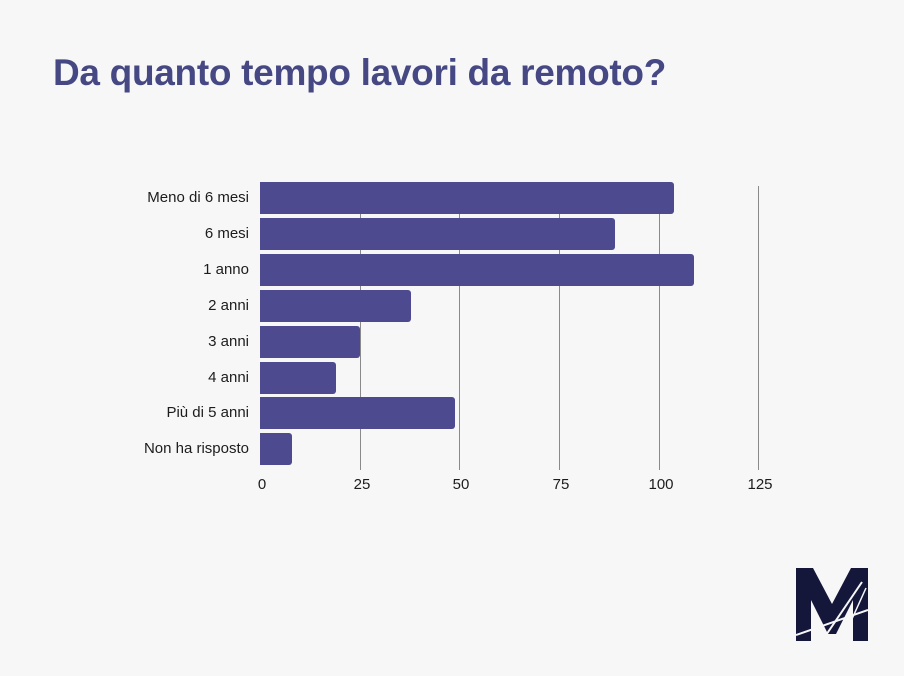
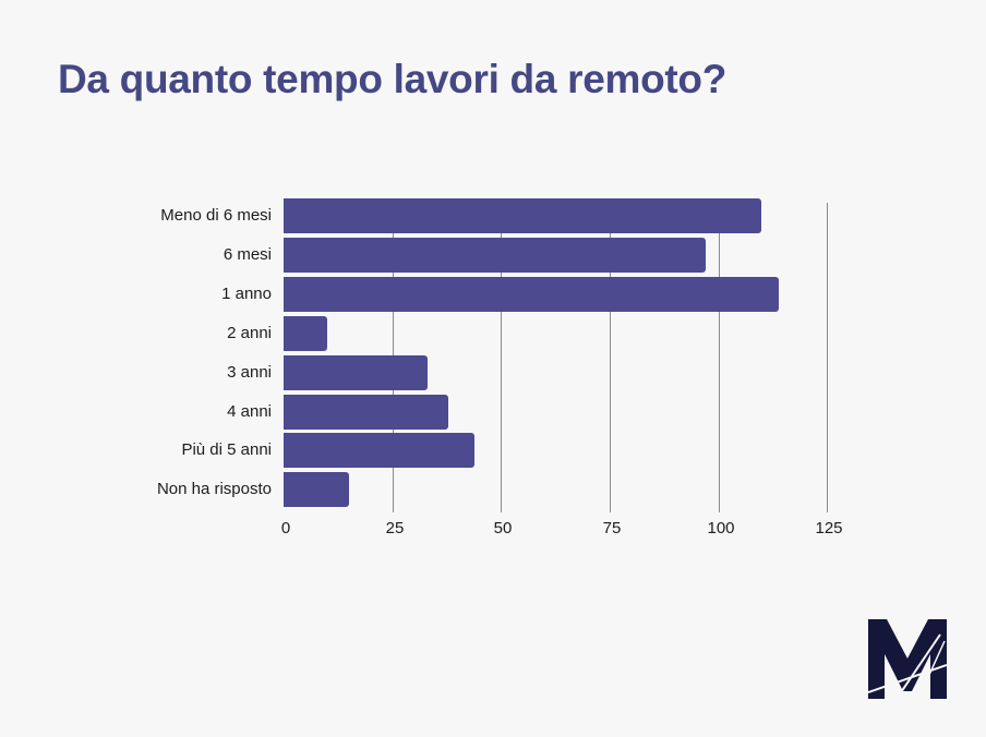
Meno di 6 mesi: 104 -> 110
6 mesi: 89 -> 97
1 anno: 109 -> 114
2 anni: 38 -> 10
3 anni: 25 -> 33
4 anni: 19 -> 38
Più di 5 anni: 49 -> 44
Non ha risposto: 8 -> 15
